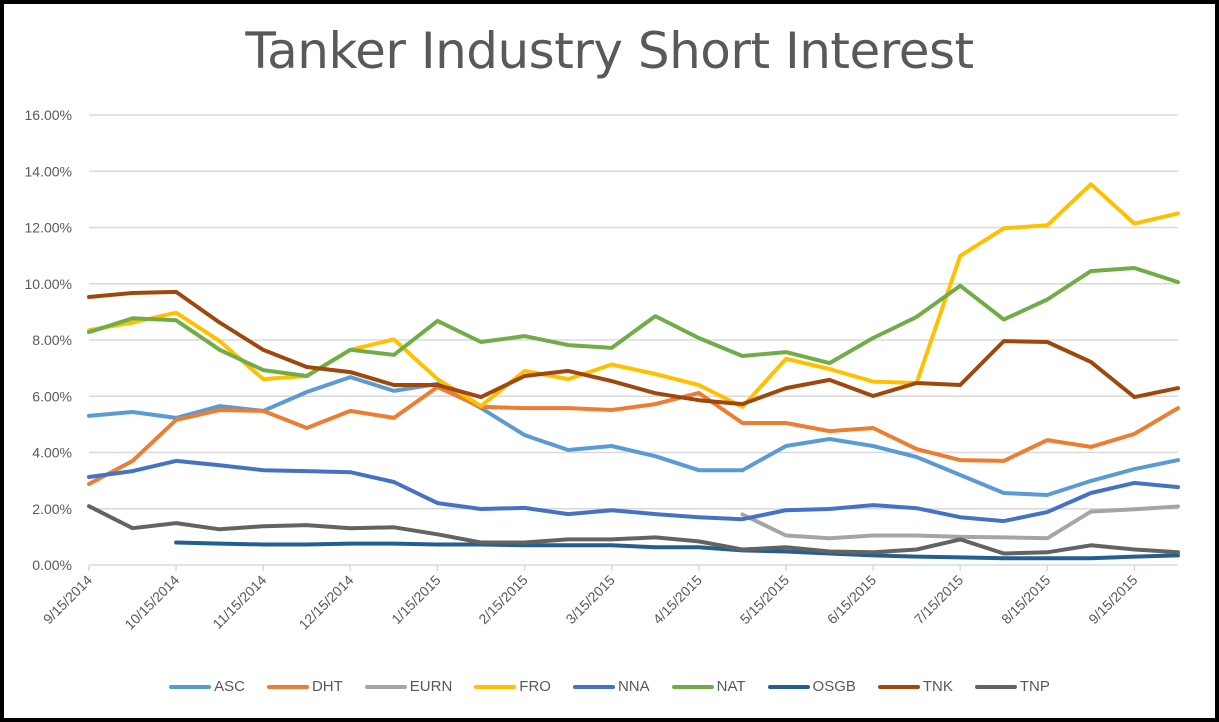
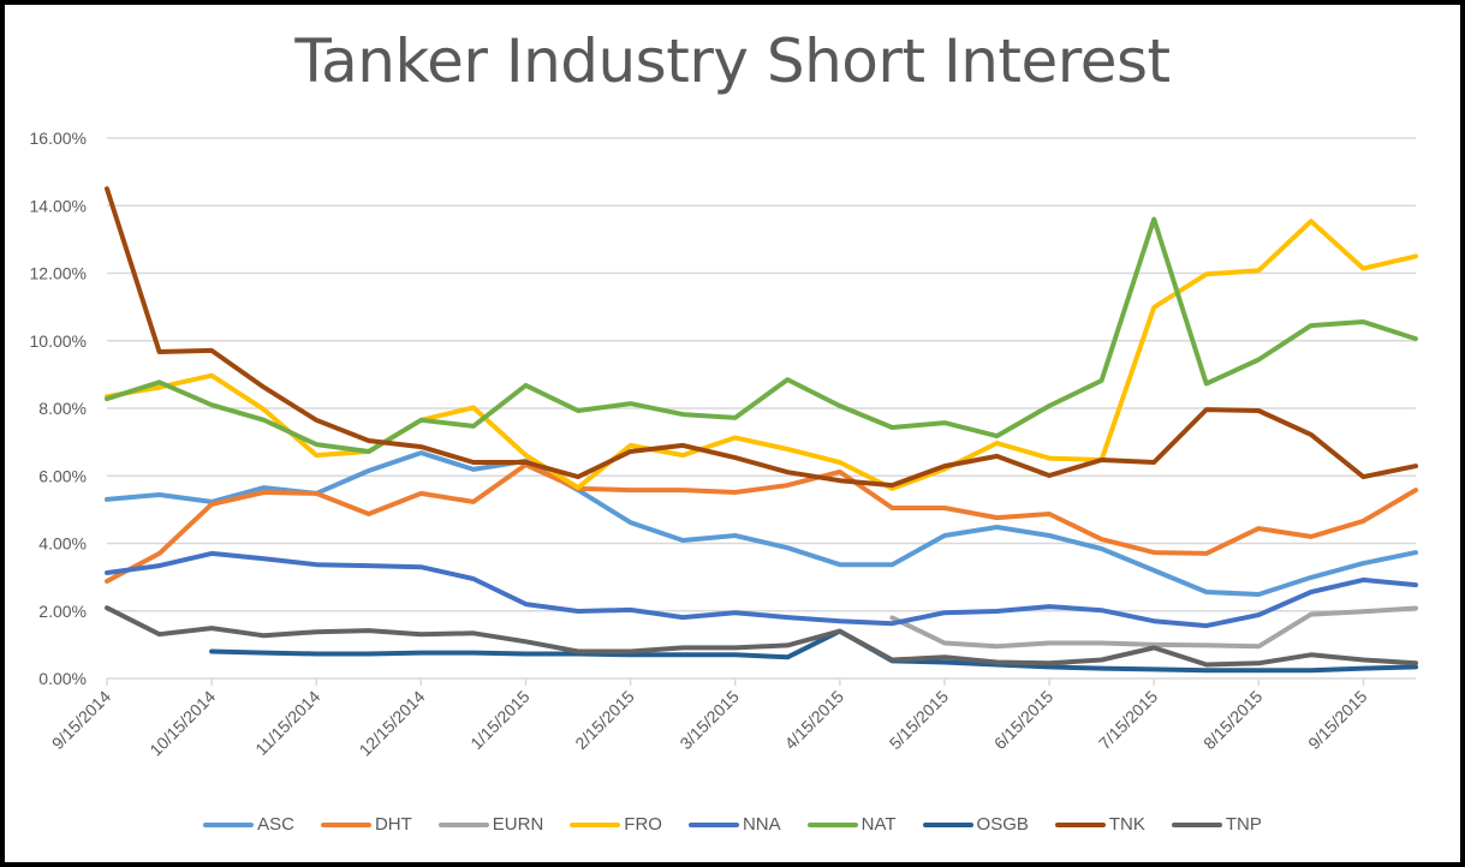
TNK/9/15/2014: 9.5% -> 14.5%
NAT/10/15/2014: 8.7% -> 8.1%
OSGB/4/15/2015: 0.6% -> 1.4%
TNP/4/15/2015: 0.8% -> 1.4%
FRO/5/15/2015: 7.3% -> 6.2%
NAT/7/15/2015: 9.9% -> 13.6%
